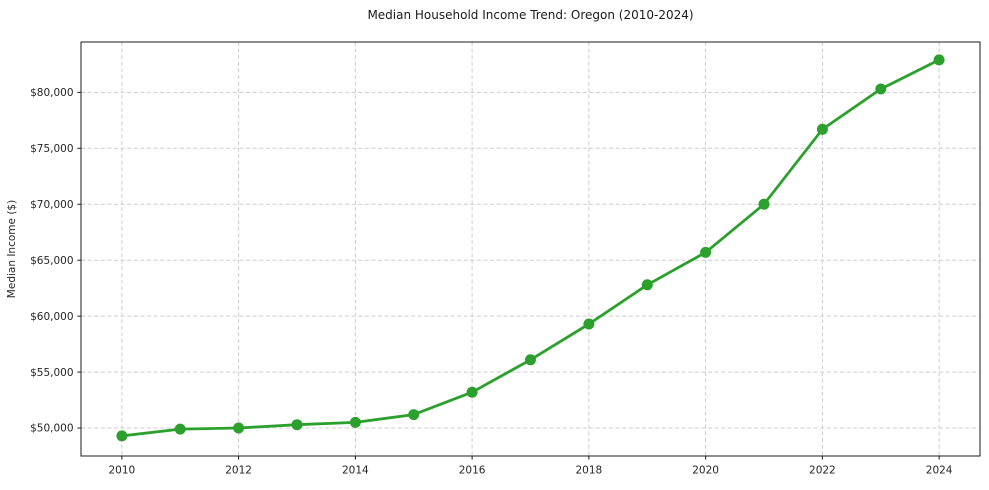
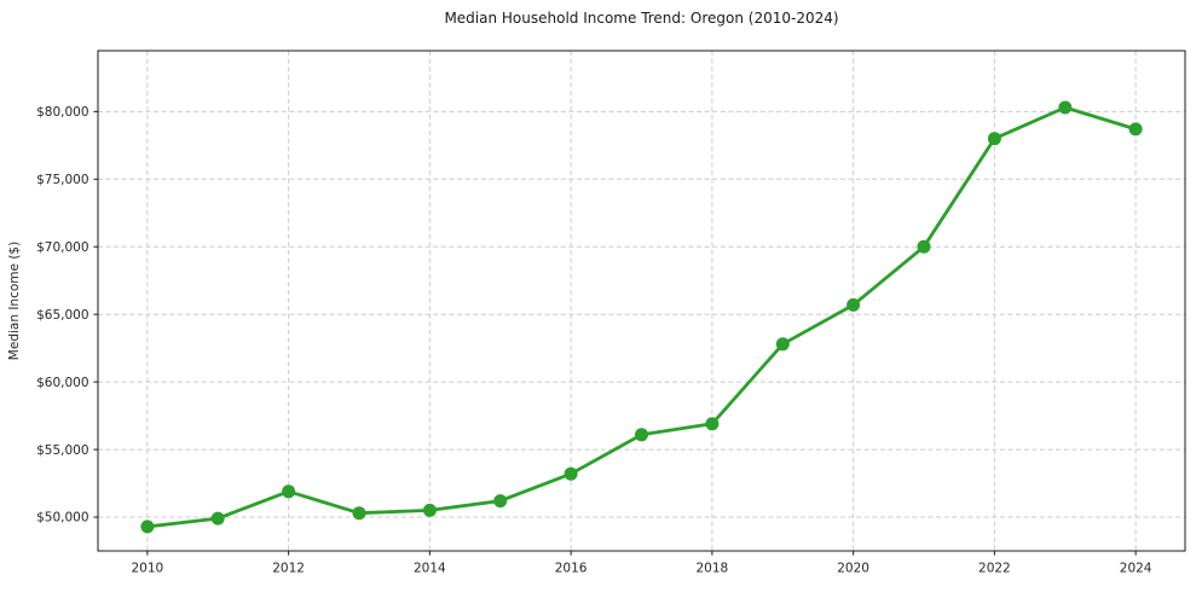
2012: $50000 -> $51900
2018: $59300 -> $56900
2022: $76700 -> $78000
2024: $82900 -> $78700
